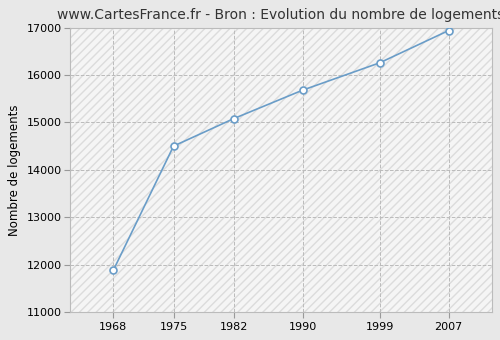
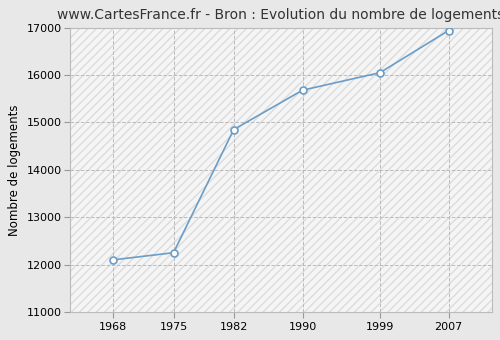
1968: 11880 -> 12100
1975: 14500 -> 12250
1982: 15080 -> 14850
1999: 16260 -> 16050
